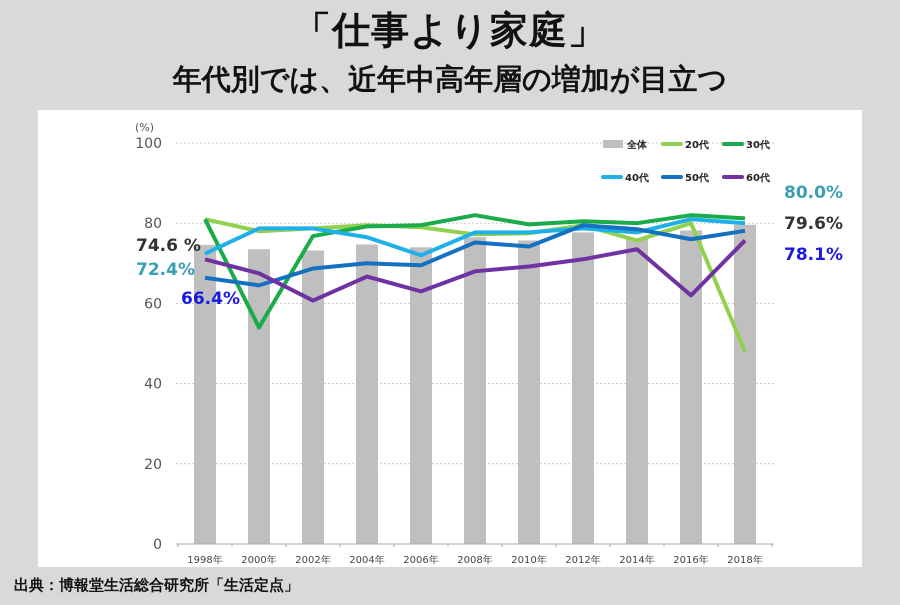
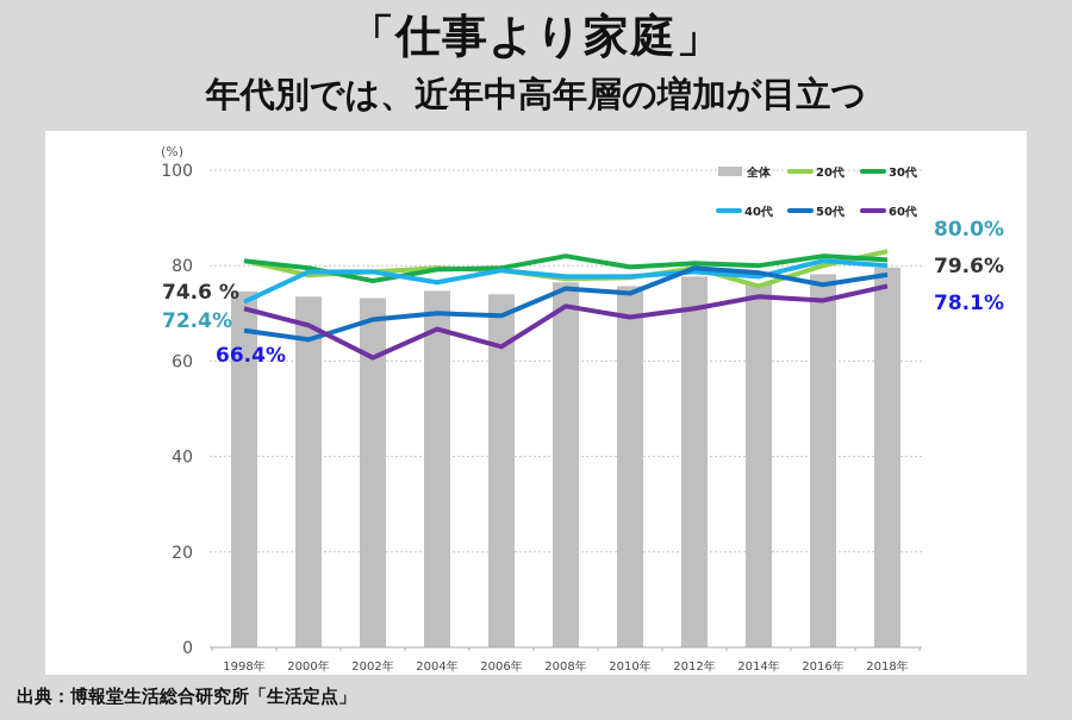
30代/2000年: 54 -> 80
40代/2006年: 72 -> 79
60代/2008年: 68 -> 72
60代/2016年: 62 -> 73
20代/2018年: 48 -> 83
